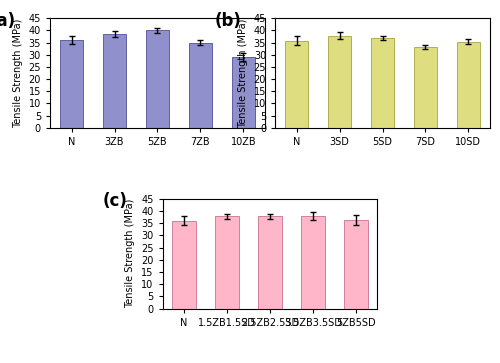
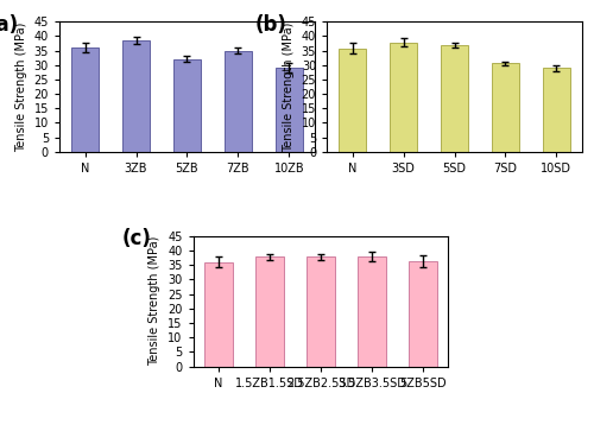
5ZB: 40.0 -> 32.0
7SD: 33.0 -> 30.5
10SD: 35.3 -> 29.0
